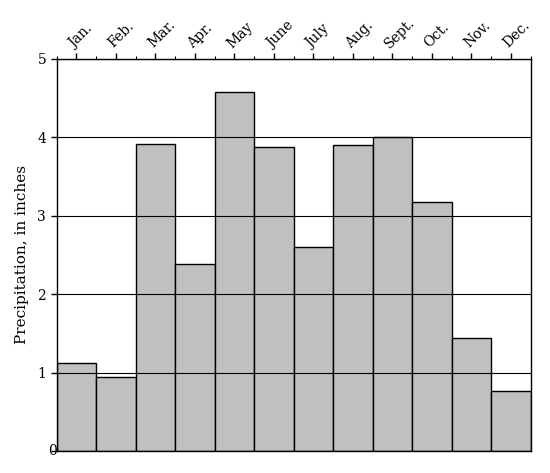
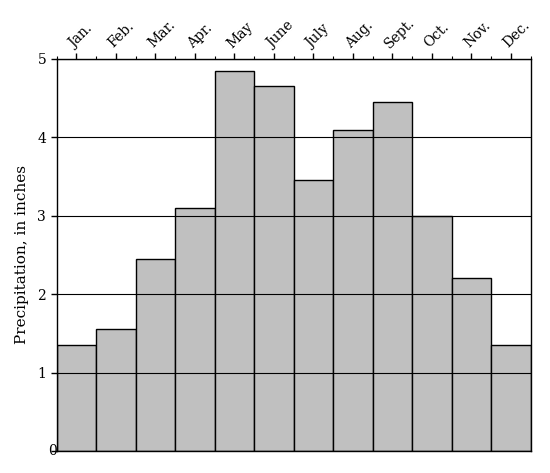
Jan.: 1.12 -> 1.35
Feb.: 0.94 -> 1.55
Mar.: 3.92 -> 2.45
Apr.: 2.38 -> 3.10
May: 4.58 -> 4.85
June: 3.88 -> 4.65
July: 2.60 -> 3.45
Aug.: 3.90 -> 4.10
Sept.: 4.00 -> 4.45
Oct.: 3.18 -> 3.00
Nov.: 1.44 -> 2.20
Dec.: 0.76 -> 1.35
